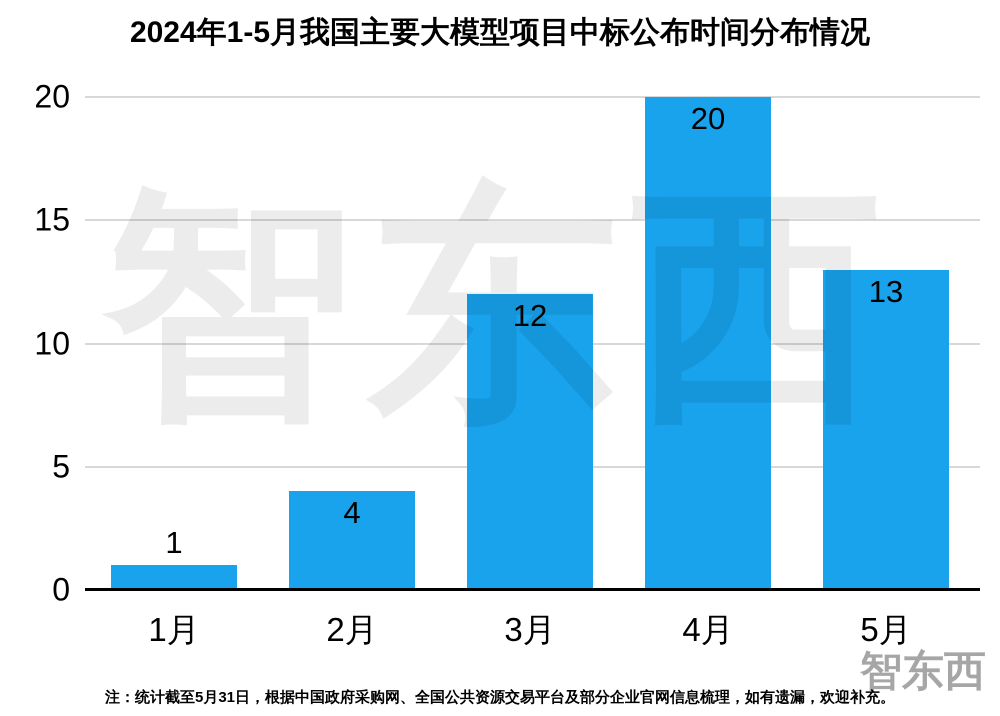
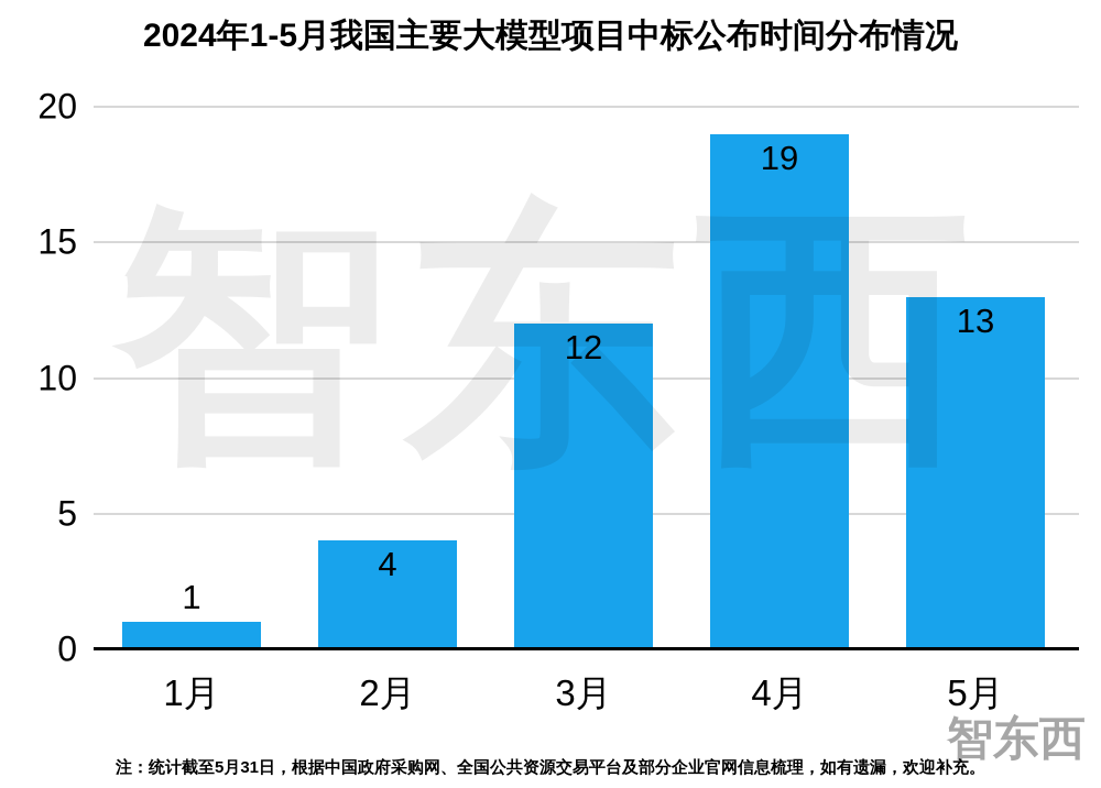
4月: 20 -> 19
